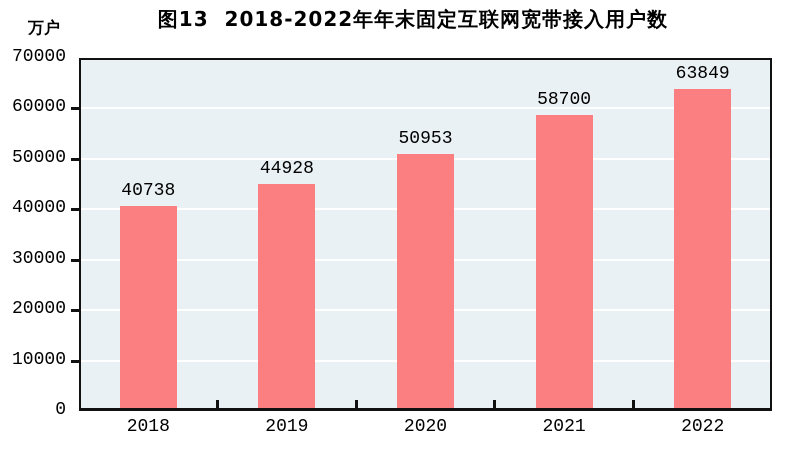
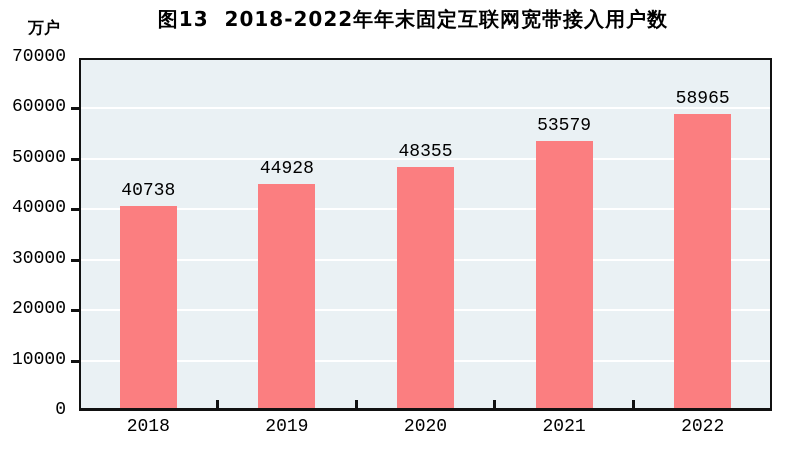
2020: 50953 -> 48355
2021: 58700 -> 53579
2022: 63849 -> 58965
